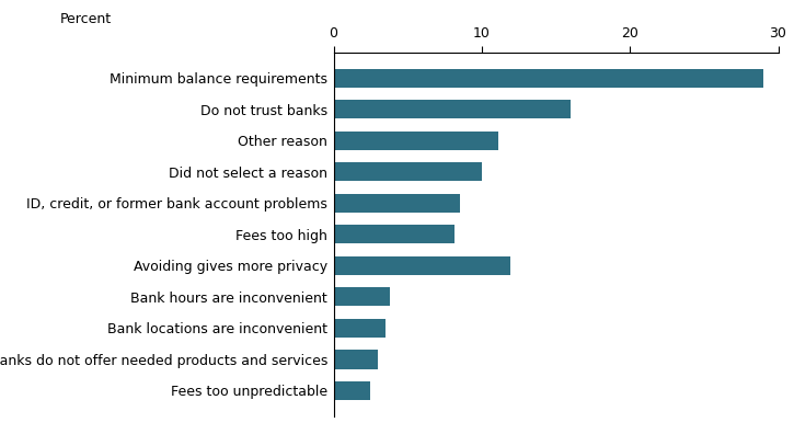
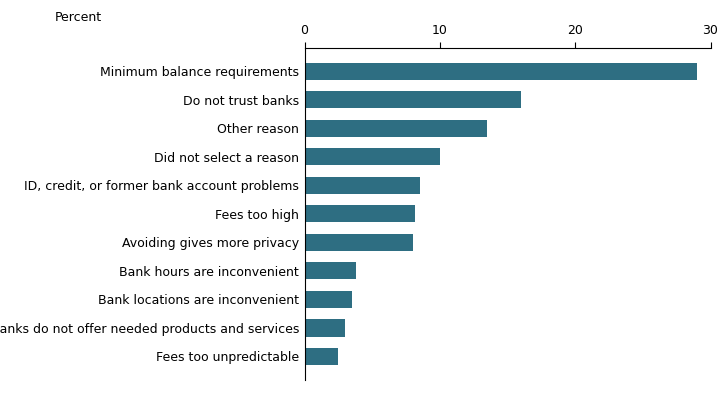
Other reason: 11.1 -> 13.5
Avoiding gives more privacy: 11.9 -> 8.0
